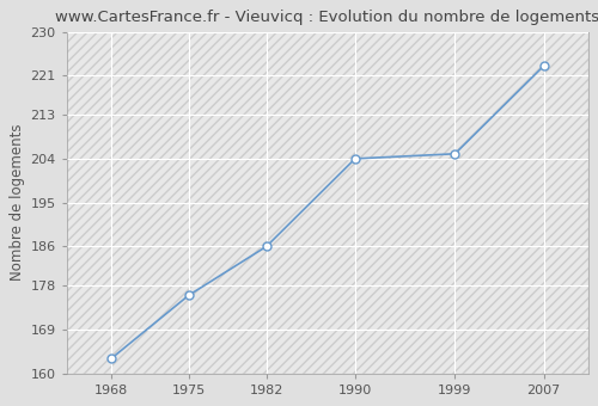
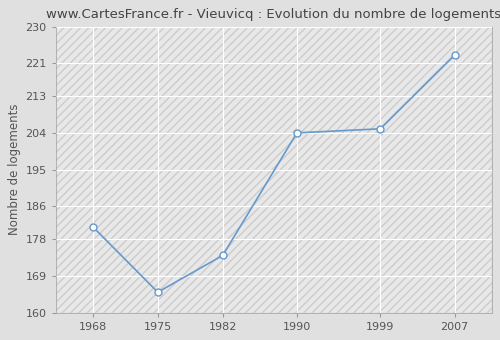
1968: 163 -> 181
1975: 176 -> 165
1982: 186 -> 174
